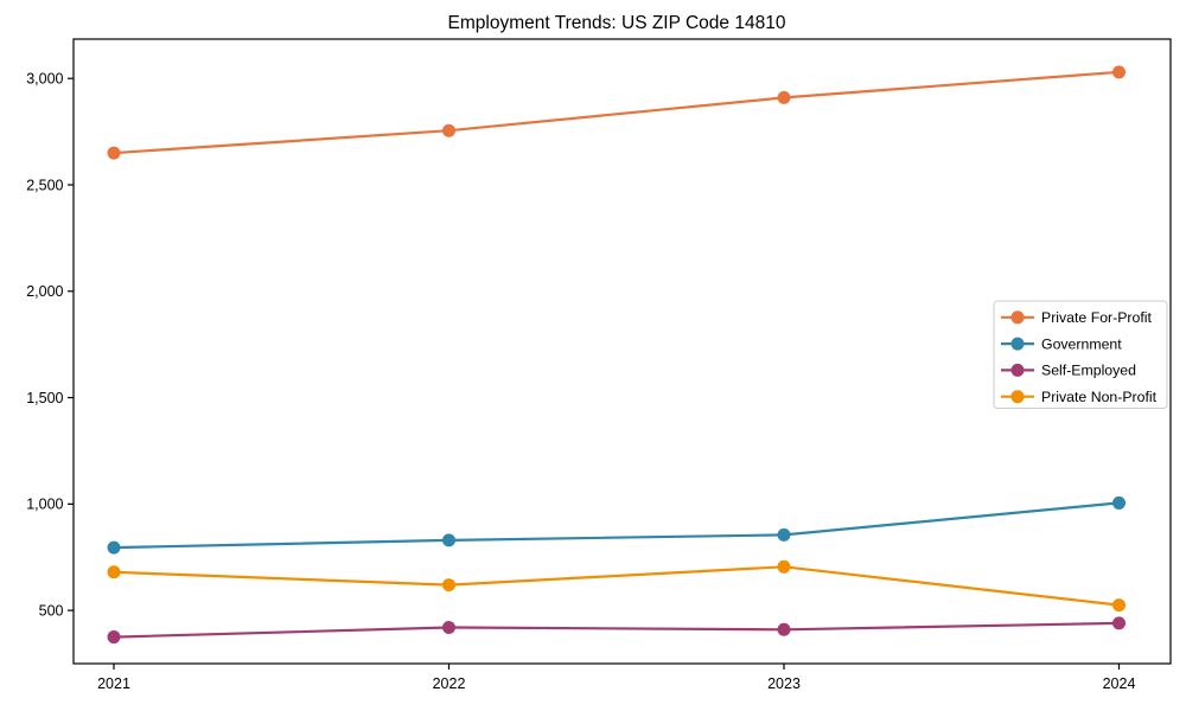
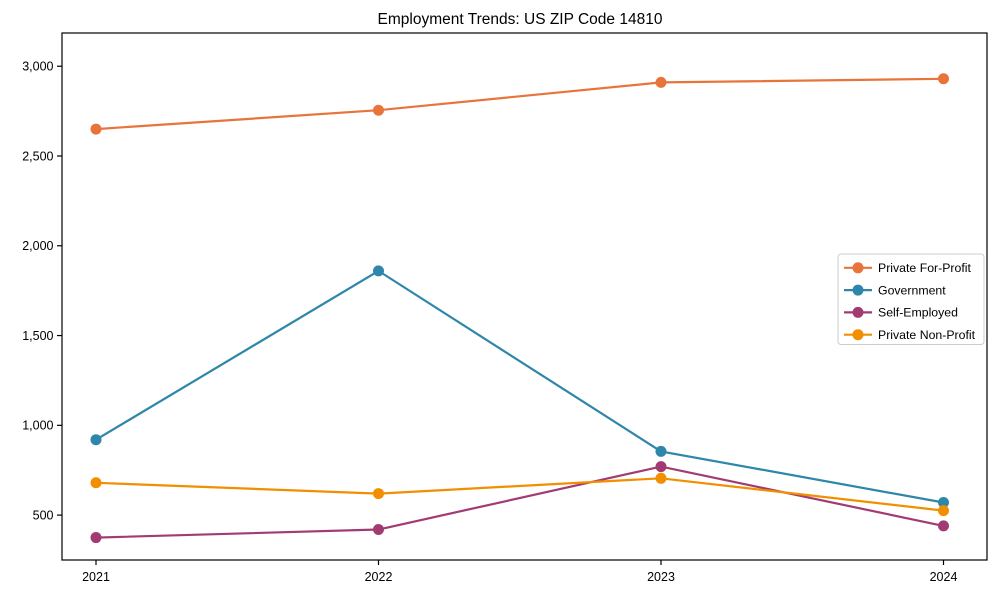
Government/2021: 800 -> 920
Government/2022: 830 -> 1860
Self-Employed/2023: 410 -> 770
Private For-Profit/2024: 3030 -> 2930
Government/2024: 1000 -> 570
